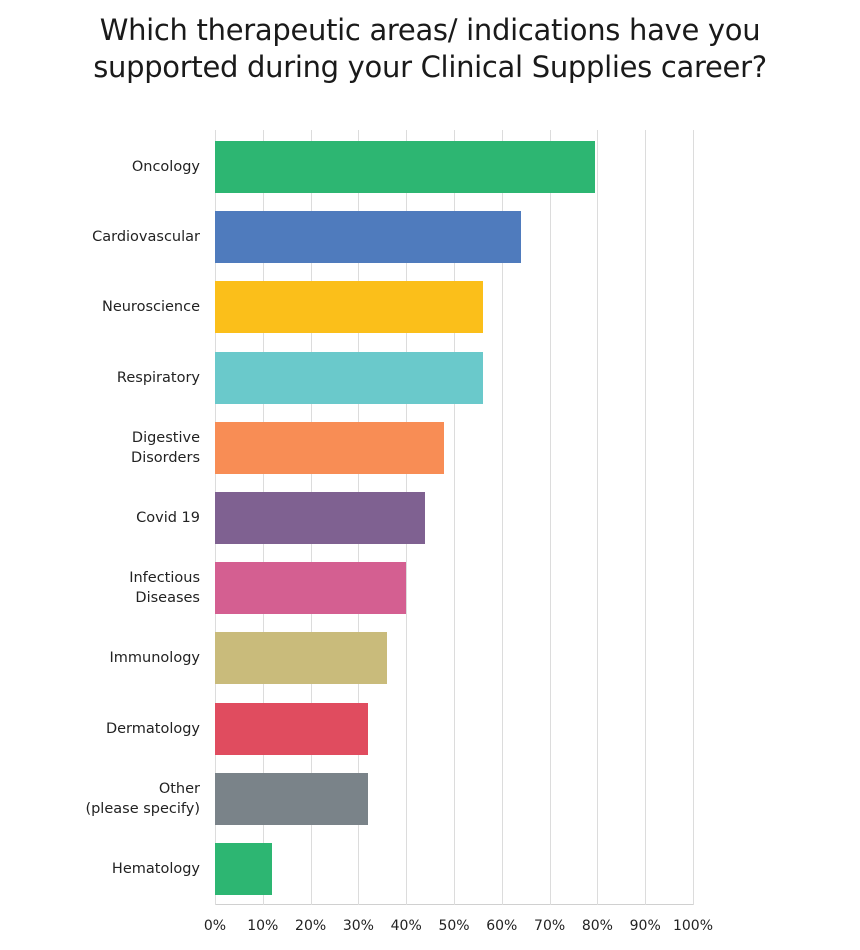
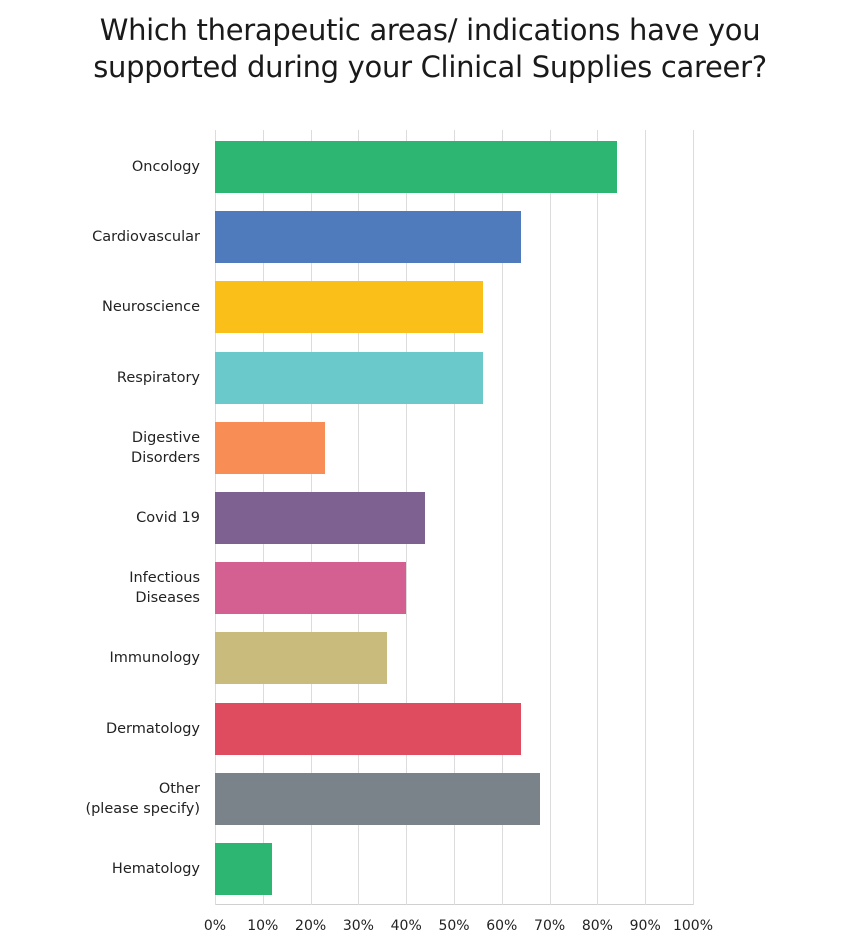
Oncology: 80% -> 84%
Digestive Disorders: 48% -> 23%
Dermatology: 32% -> 64%
Other (please specify): 32% -> 68%
